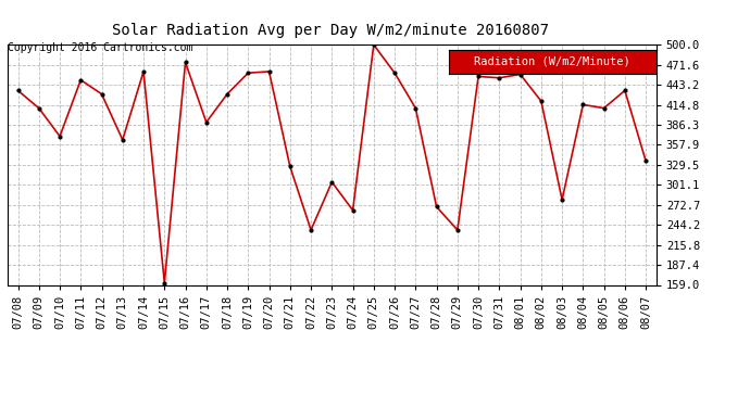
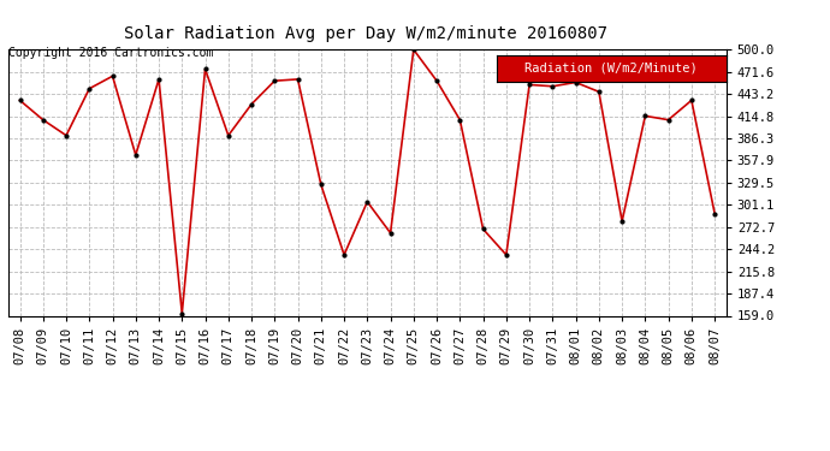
07/10: 370 -> 390
07/12: 430 -> 466
08/02: 420 -> 446
08/07: 335 -> 290
